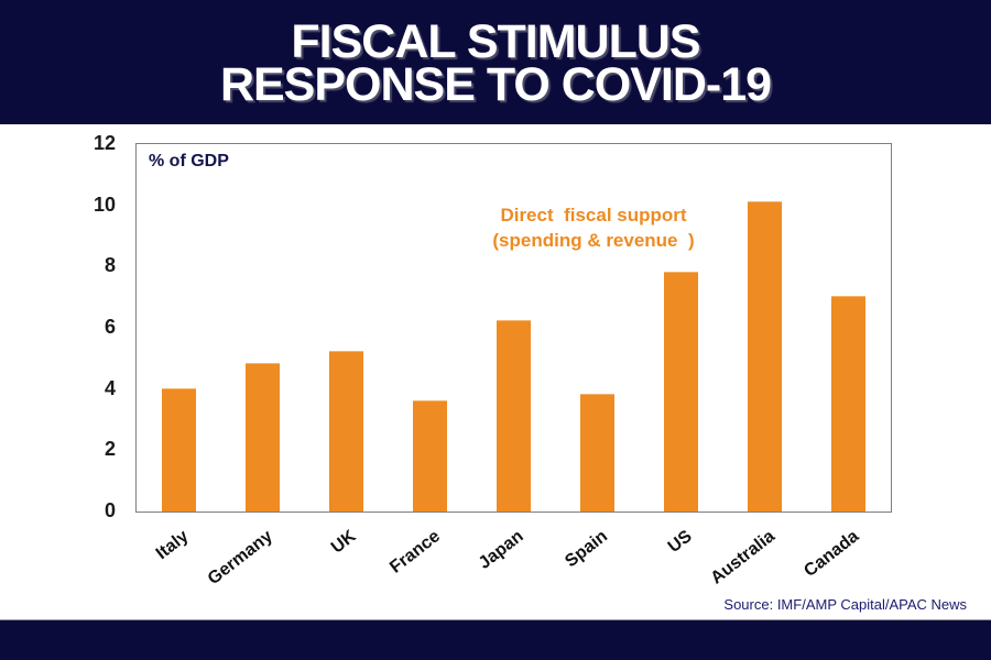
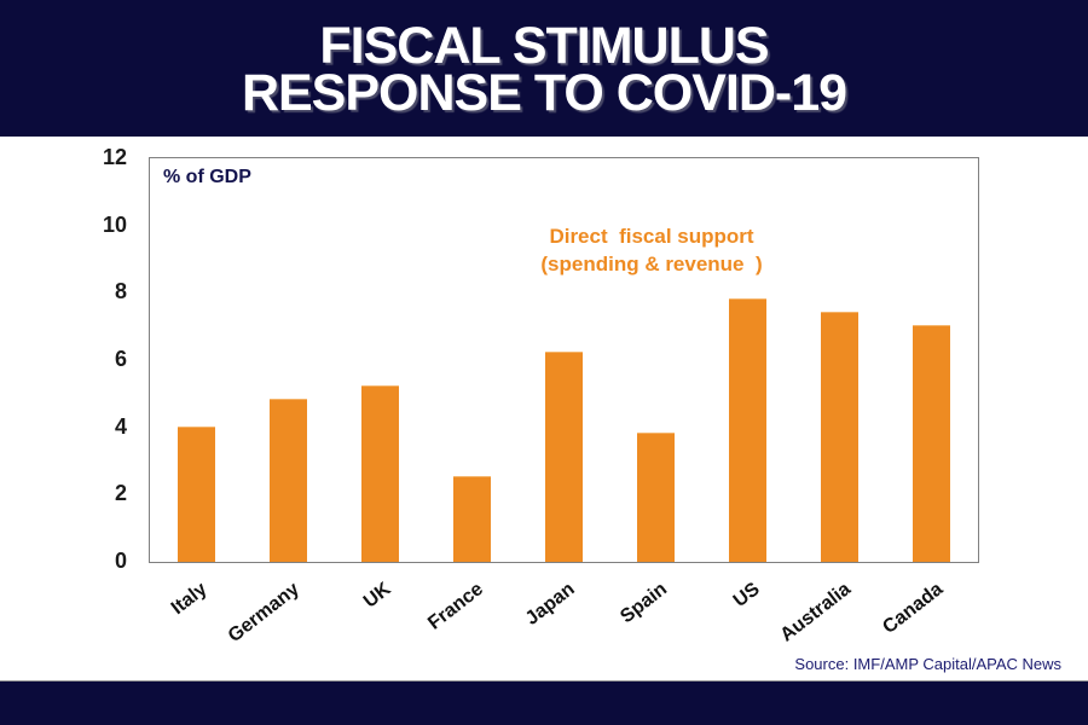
France: 3.6 -> 2.5
Australia: 10.1 -> 7.4
